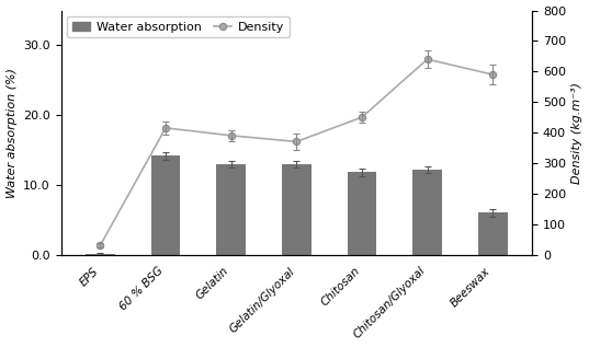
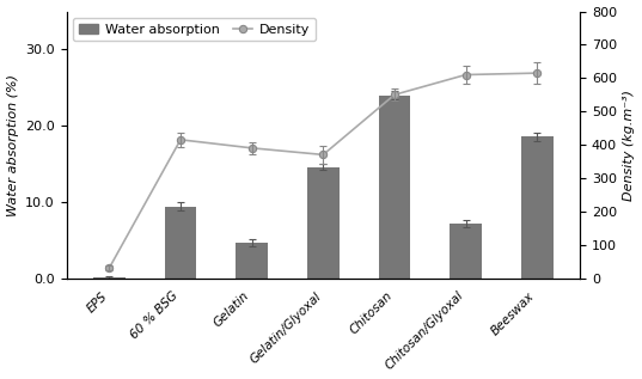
Water absorption/60 % BSG: 14.2 -> 9.4
Water absorption/Gelatin: 13.0 -> 4.6
Water absorption/Gelatin/Glyoxal: 13.0 -> 14.6
Water absorption/Chitosan: 11.8 -> 24.0
Density/Chitosan: 450 -> 550
Water absorption/Chitosan/Glyoxal: 12.2 -> 7.2
Density/Chitosan/Glyoxal: 640 -> 610
Water absorption/Beeswax: 6.0 -> 18.6
Density/Beeswax: 590 -> 615
